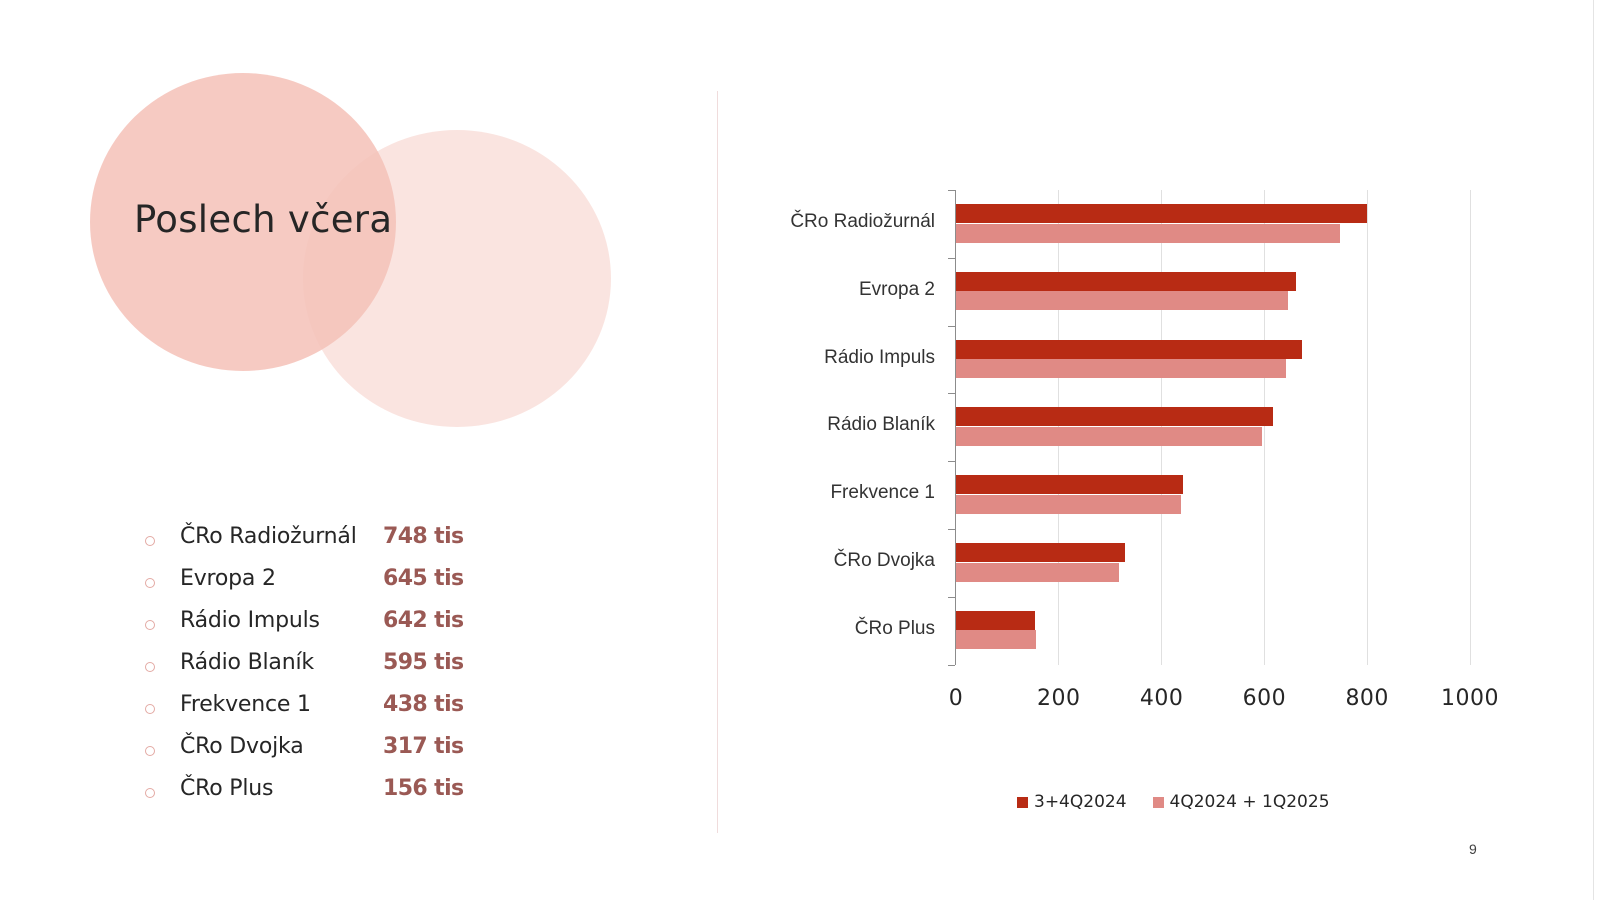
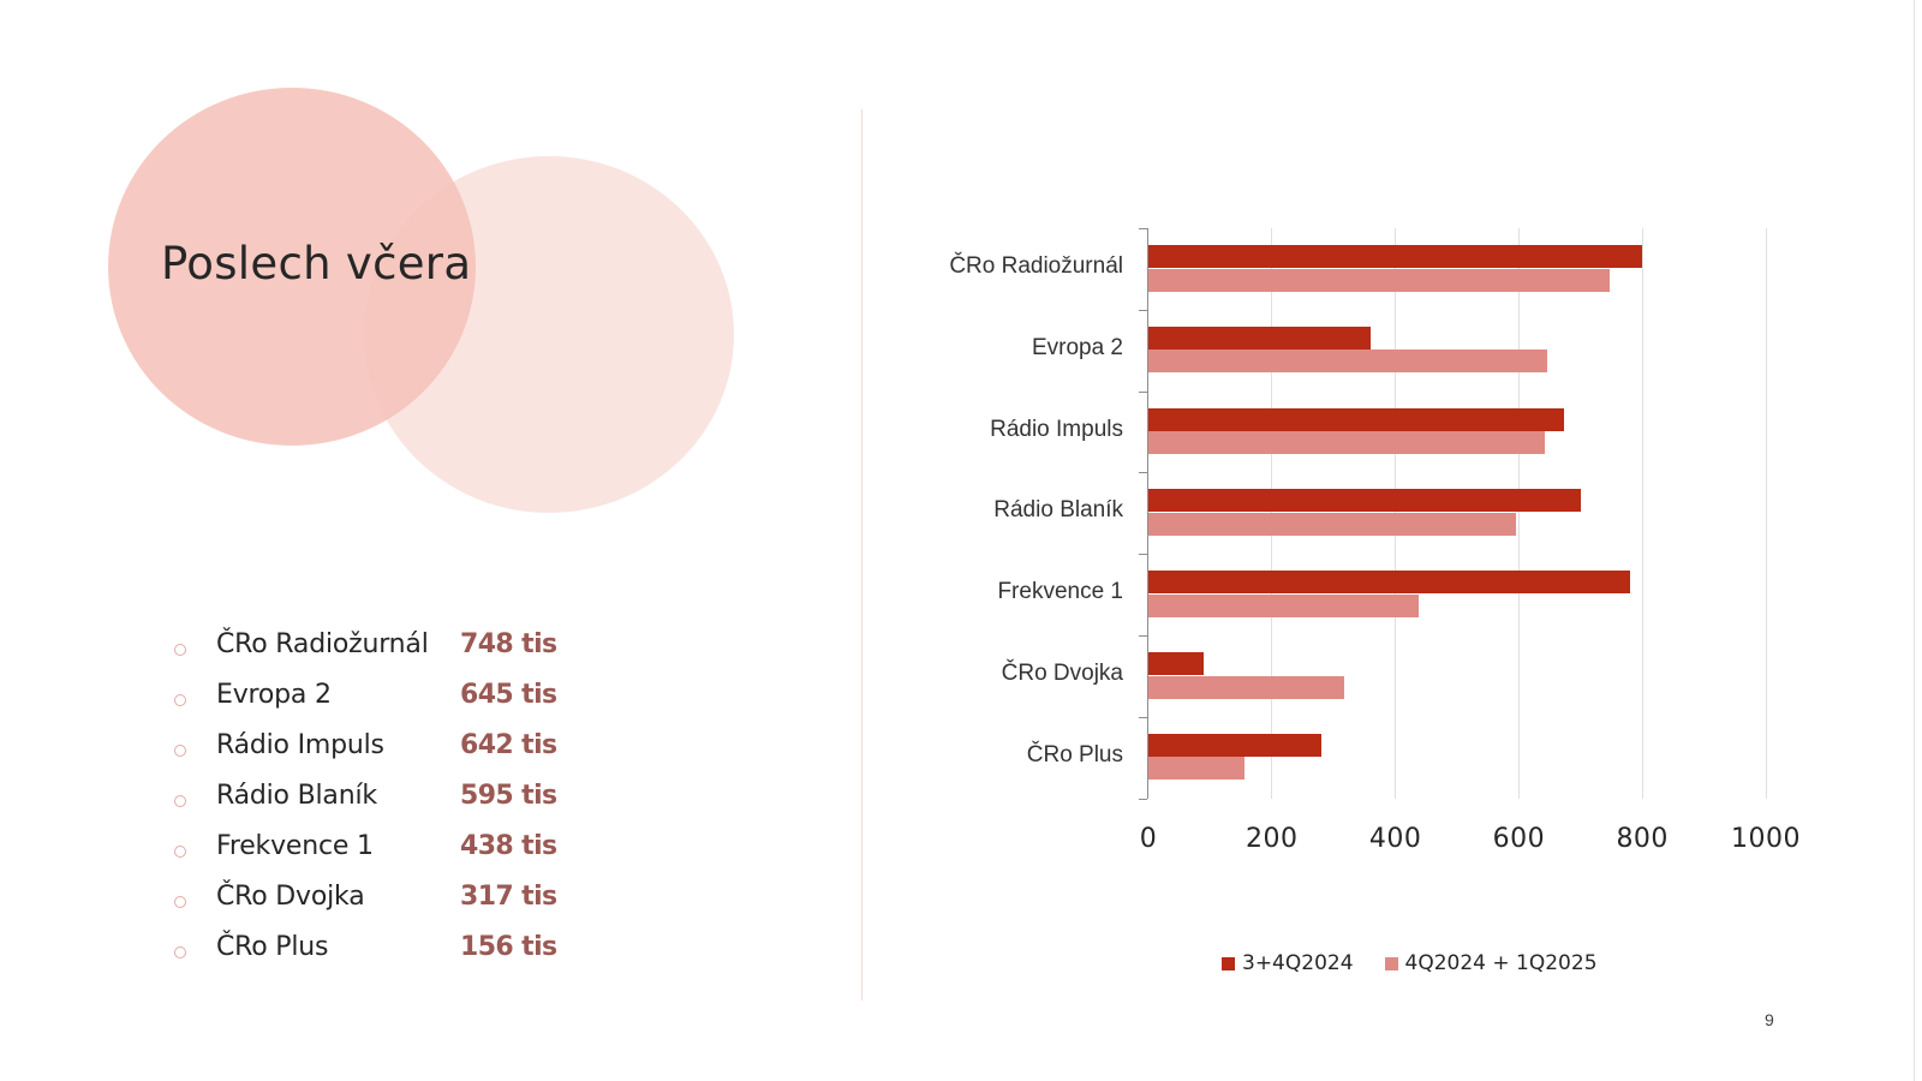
3+4Q2024/Evropa 2: 660 -> 360
3+4Q2024/Rádio Blaník: 620 -> 700
3+4Q2024/Frekvence 1: 440 -> 780
3+4Q2024/ČRo Dvojka: 330 -> 90
3+4Q2024/ČRo Plus: 150 -> 280
